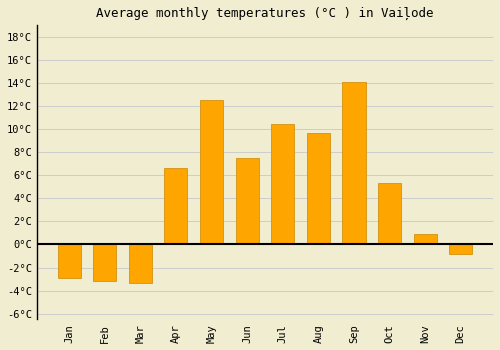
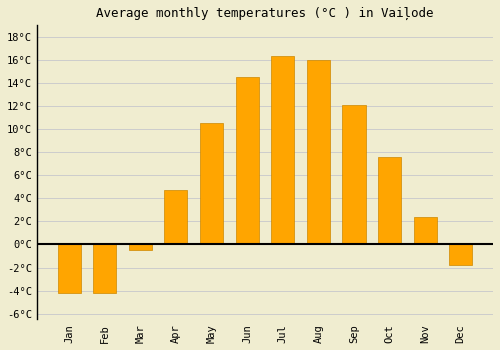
Jan: -2.9°C -> -4.2°C
Feb: -3.2°C -> -4.2°C
Mar: -3.3°C -> -0.5°C
Apr: 6.6°C -> 4.7°C
May: 12.5°C -> 10.5°C
Jun: 7.5°C -> 14.5°C
Jul: 10.4°C -> 16.3°C
Aug: 9.7°C -> 16.0°C
Sep: 14.1°C -> 12.1°C
Oct: 5.3°C -> 7.6°C
Nov: 0.9°C -> 2.4°C
Dec: -0.8°C -> -1.8°C
